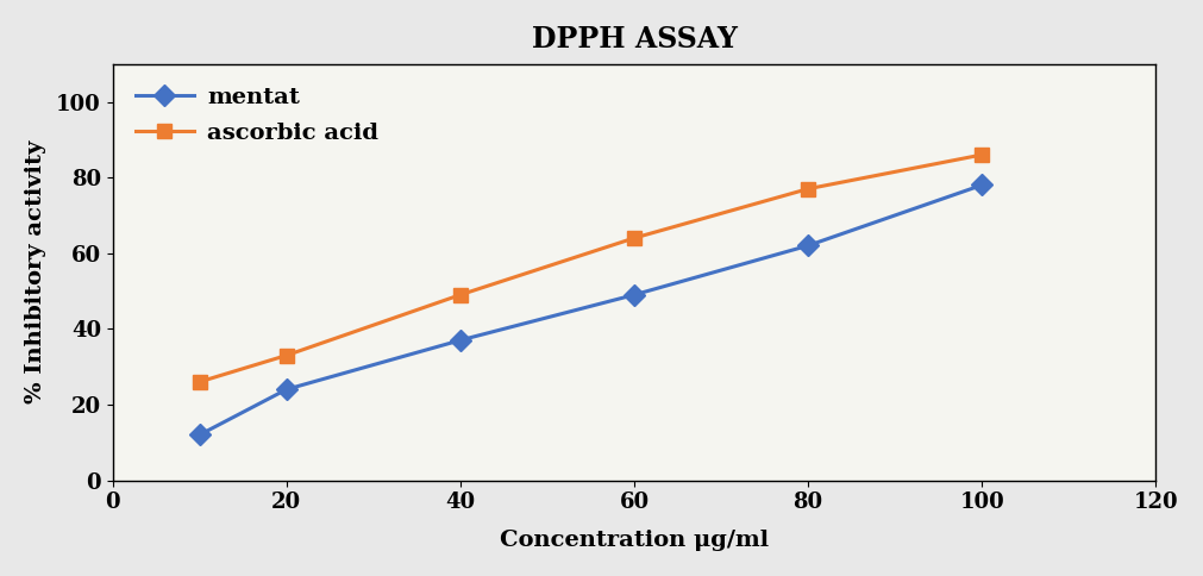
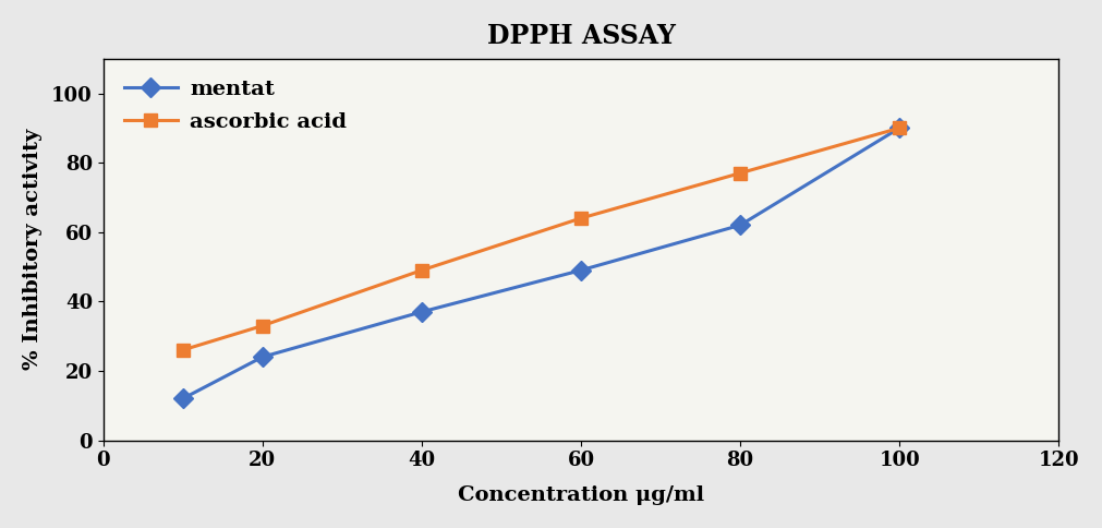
mentat/100: 78 -> 90
ascorbic acid/100: 86 -> 90
